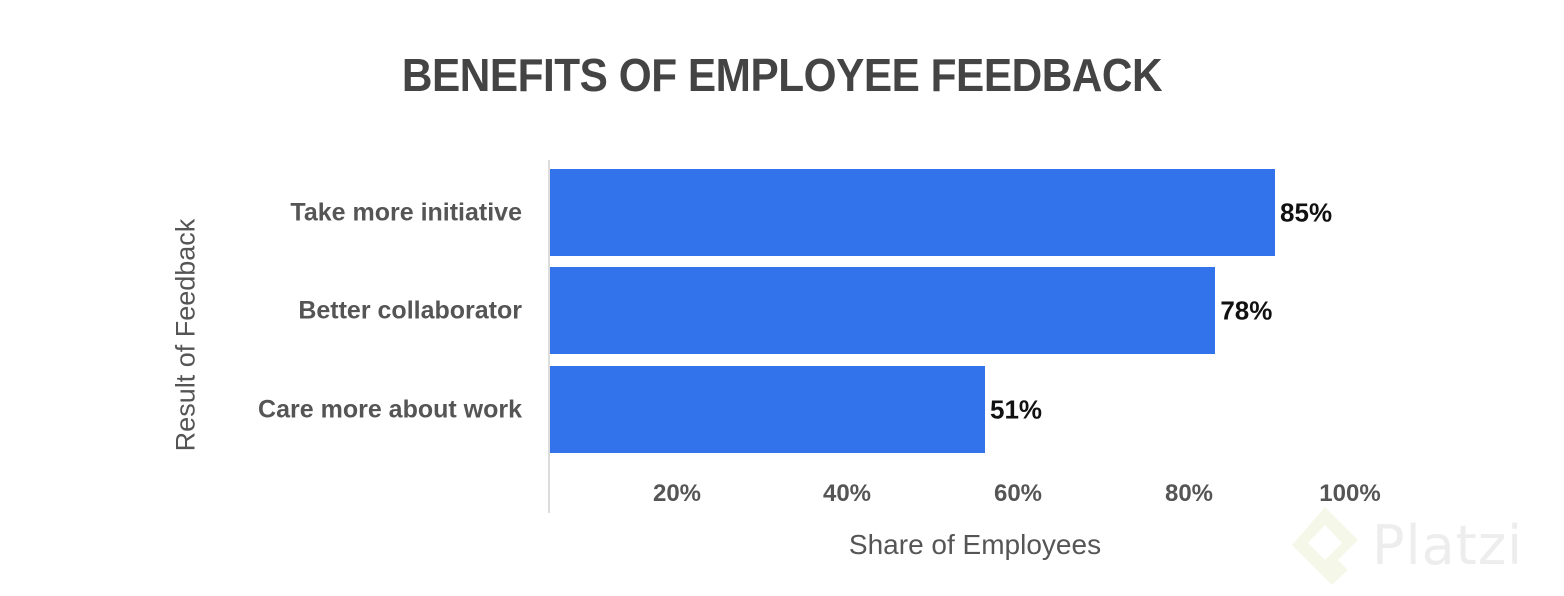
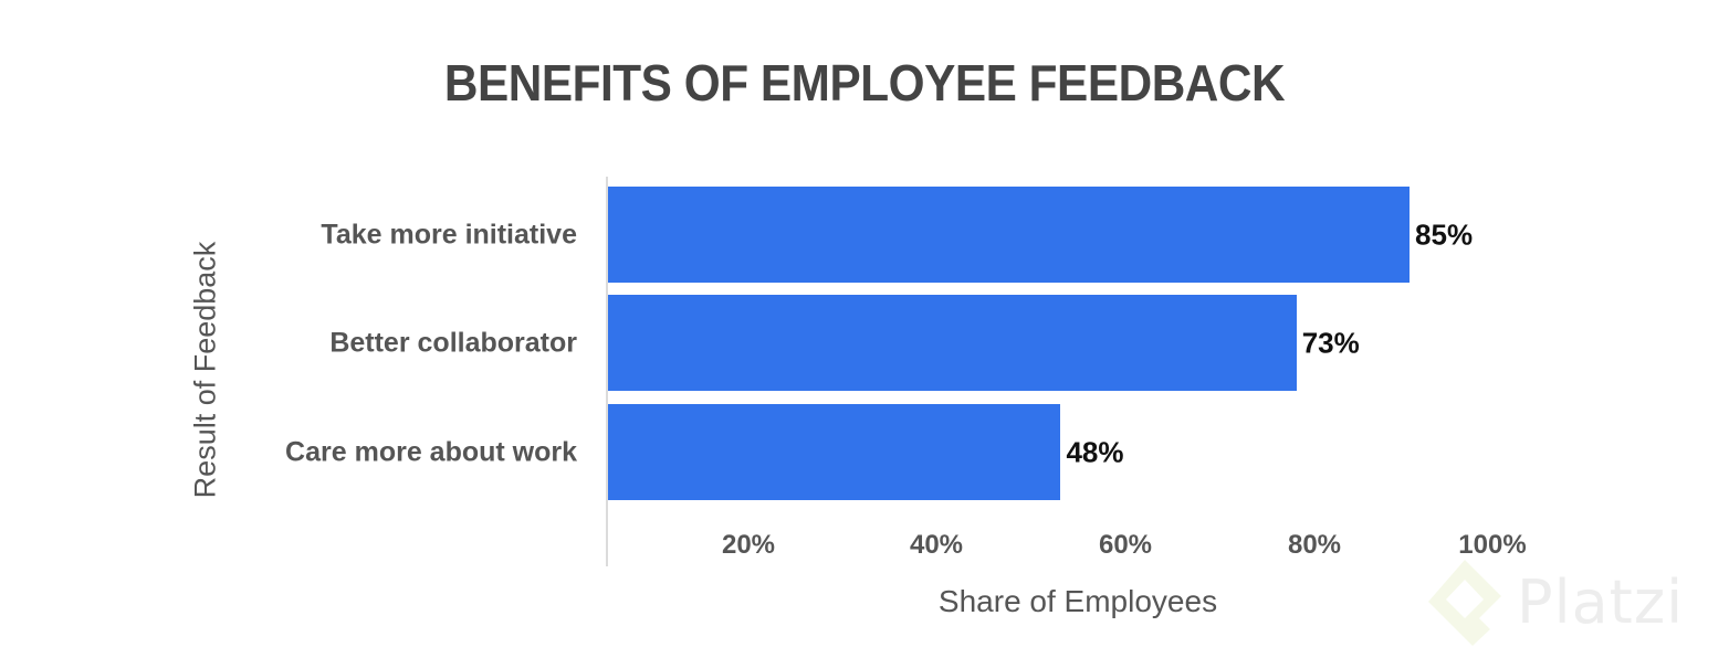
Better collaborator: 78% -> 73%
Care more about work: 51% -> 48%
